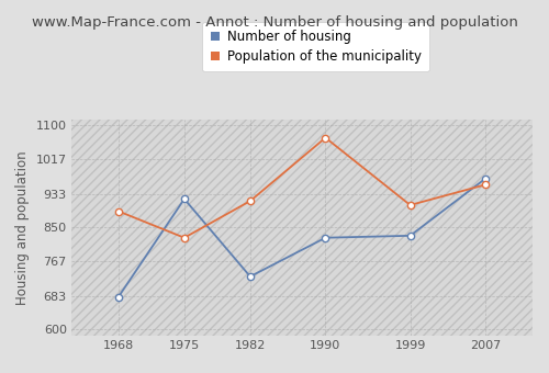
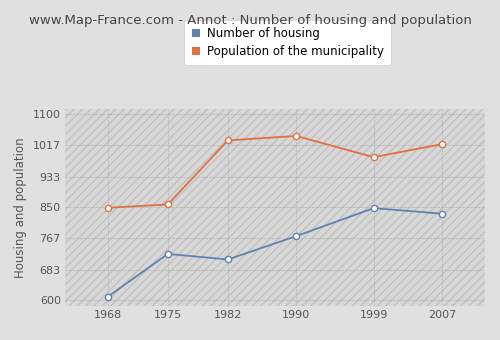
Number of housing/1968: 680 -> 610
Population of the municipality/1968: 890 -> 849
Number of housing/1975: 920 -> 725
Population of the municipality/1975: 825 -> 858
Number of housing/1982: 730 -> 710
Population of the municipality/1982: 915 -> 1030
Number of housing/1990: 825 -> 773
Population of the municipality/1990: 1070 -> 1042
Number of housing/1999: 830 -> 848
Population of the municipality/1999: 905 -> 985
Number of housing/2007: 970 -> 833
Population of the municipality/2007: 955 -> 1020
